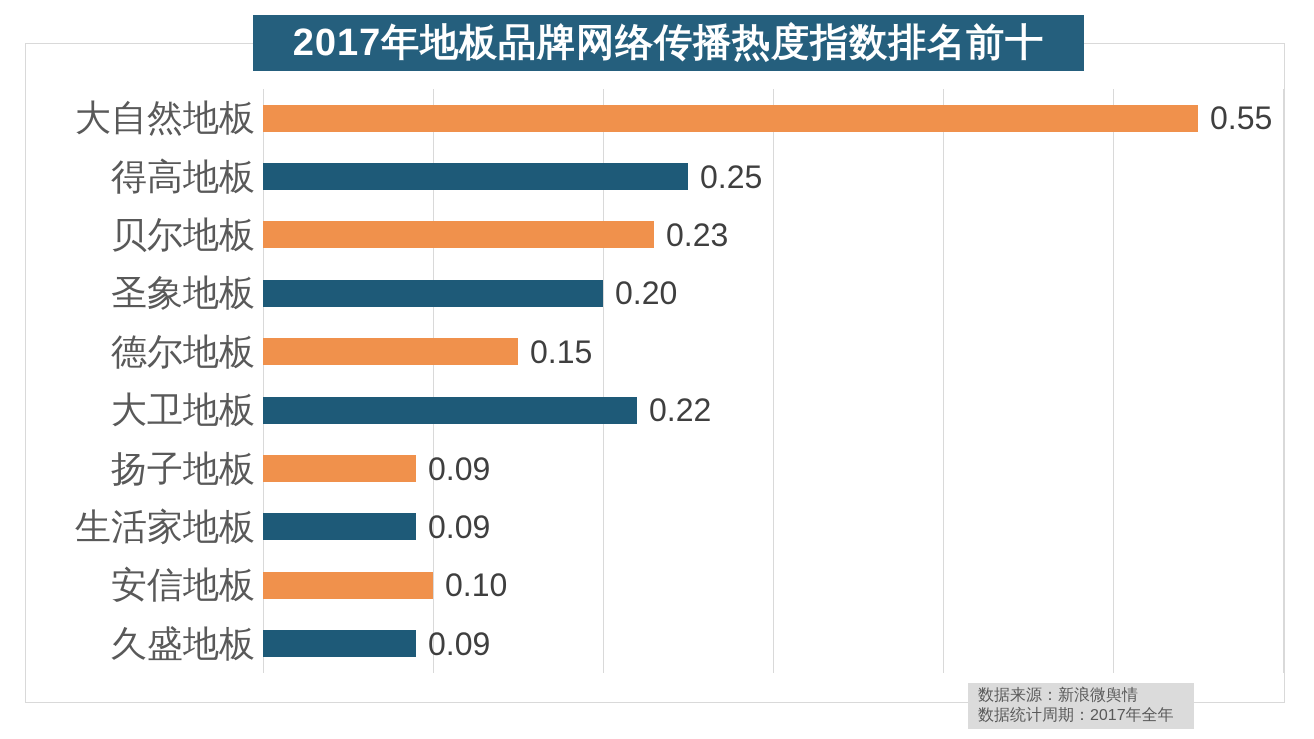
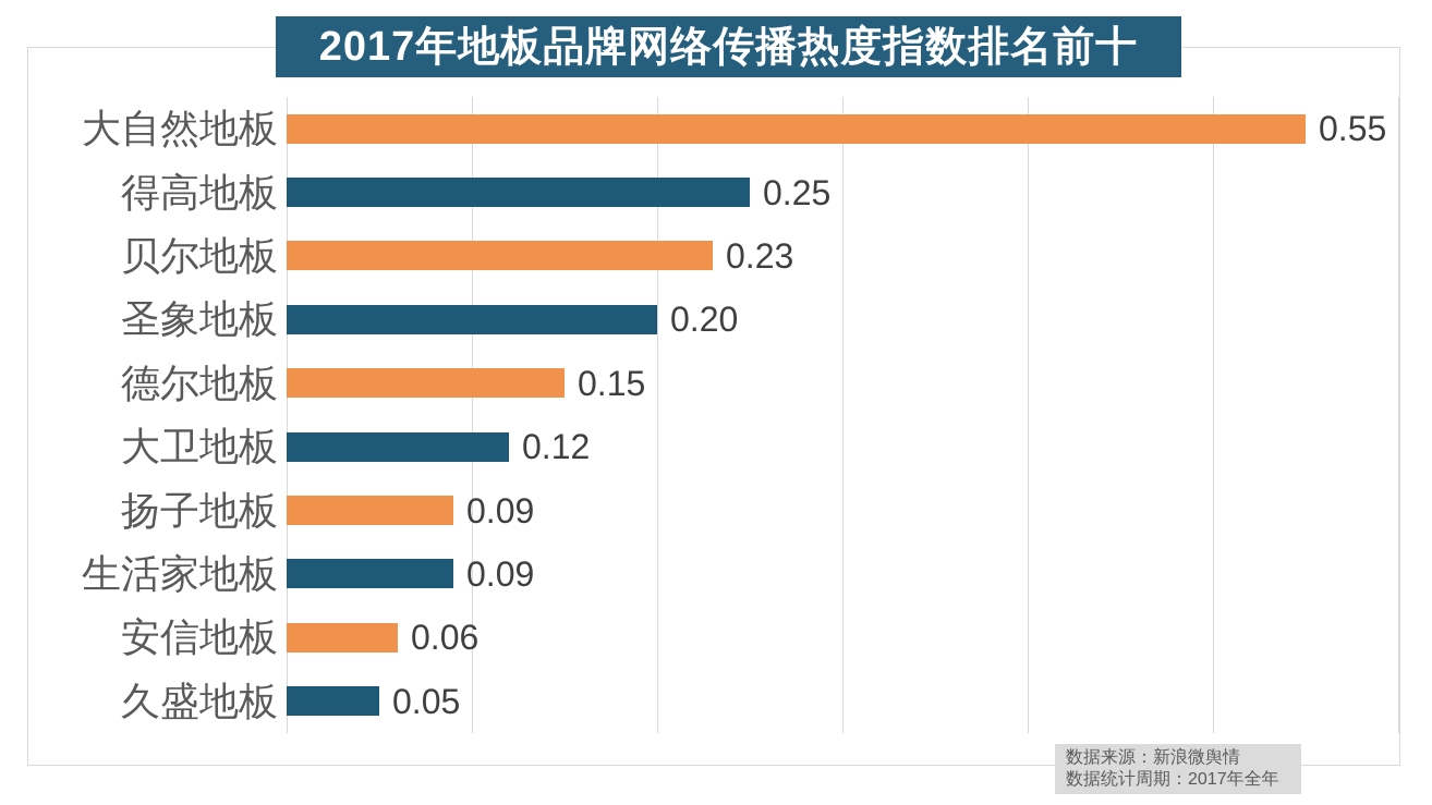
大卫地板: 0.22 -> 0.12
安信地板: 0.10 -> 0.06
久盛地板: 0.09 -> 0.05
